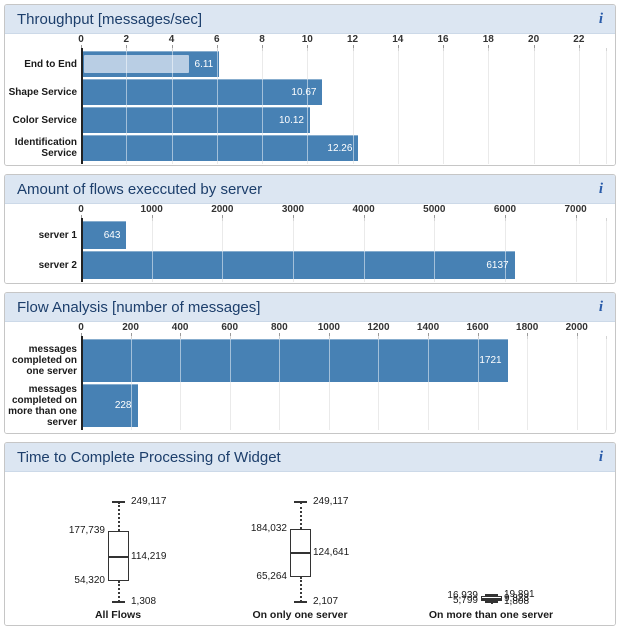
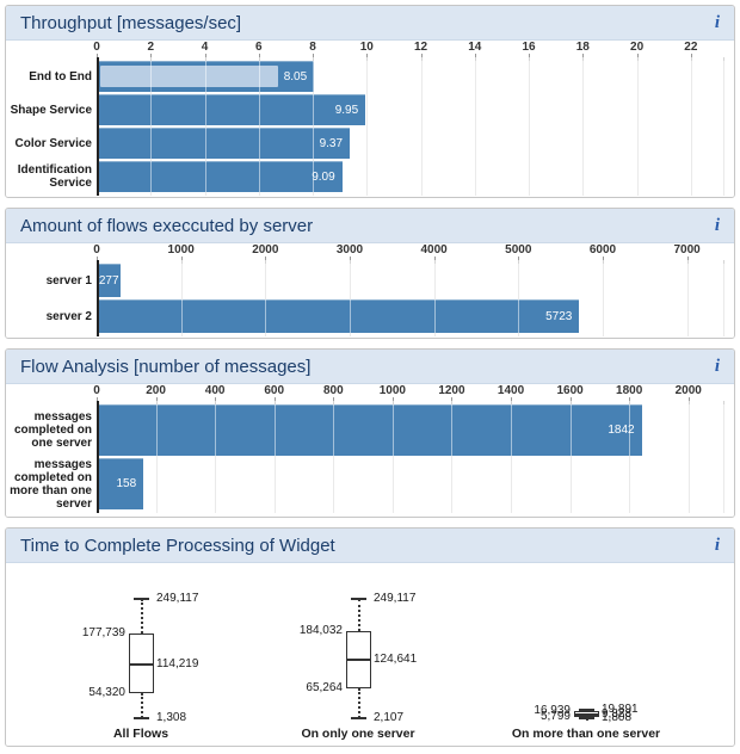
Throughput [messages/sec]/End to End: 6.11 -> 8.05
Throughput [messages/sec]/Shape Service: 10.67 -> 9.95
Throughput [messages/sec]/Color Service: 10.12 -> 9.37
Throughput [messages/sec]/Identification Service: 12.26 -> 9.09
Amount of flows execcuted by server/server 1: 643 -> 277
Amount of flows execcuted by server/server 2: 6137 -> 5723
Flow Analysis [number of messages]/messages completed on one server: 1721 -> 1842
Flow Analysis [number of messages]/messages completed on more than one server: 228 -> 158
